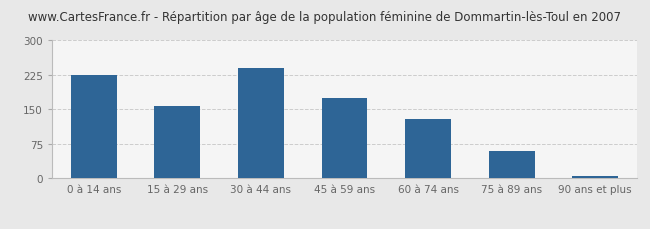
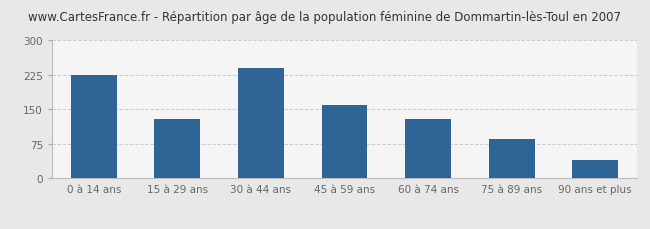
15 à 29 ans: 158 -> 130
45 à 59 ans: 175 -> 160
75 à 89 ans: 60 -> 85
90 ans et plus: 5 -> 40
